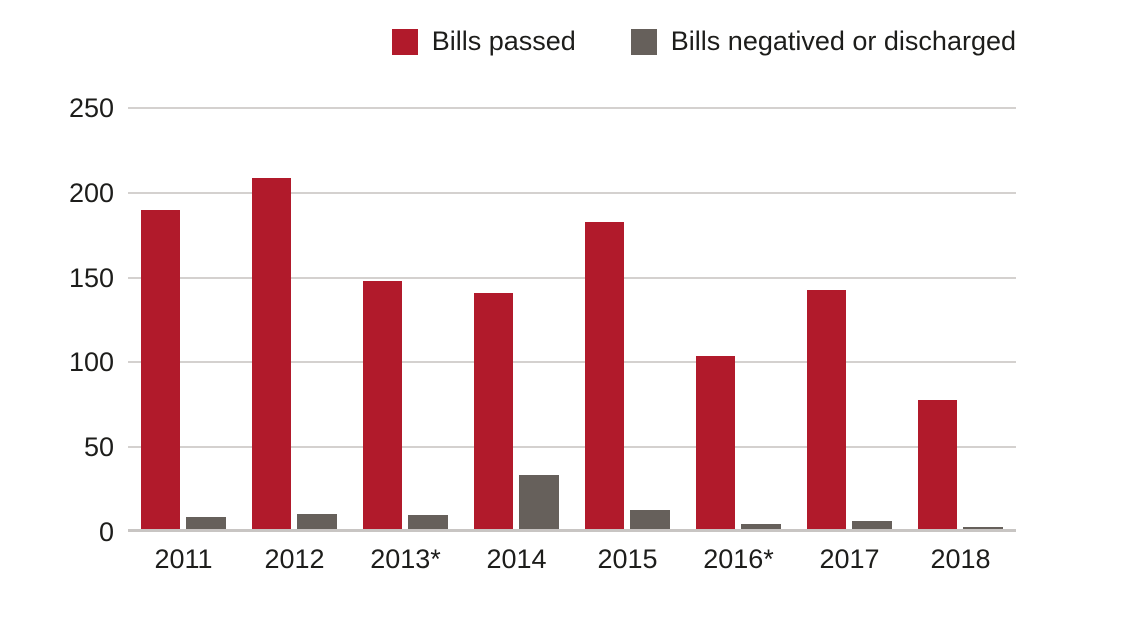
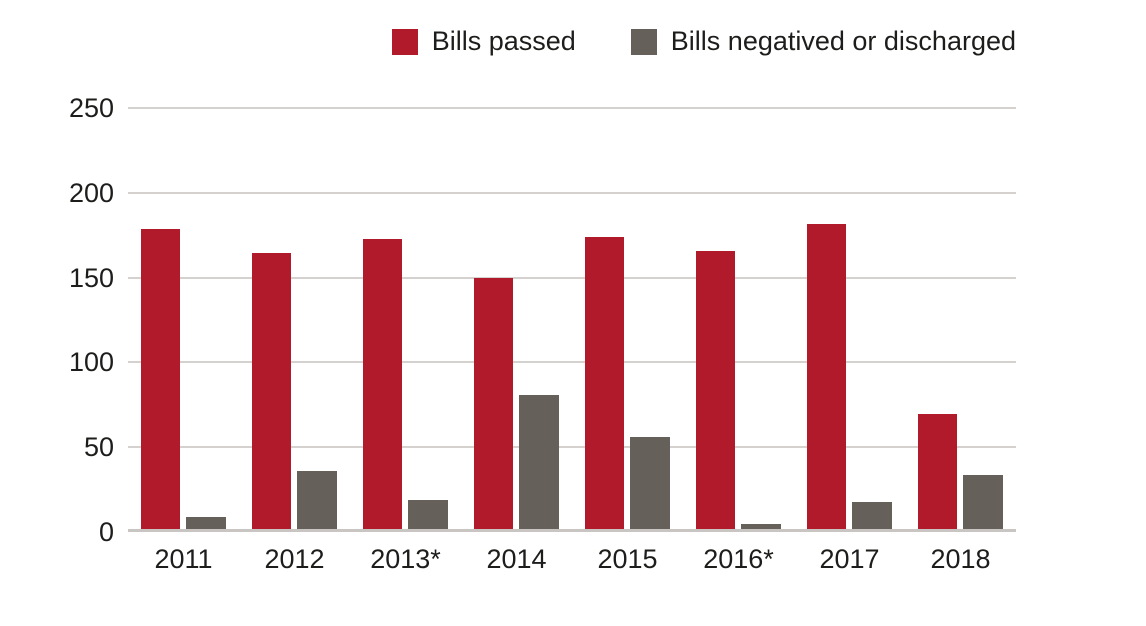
Bills passed/2011: 188 -> 177
Bills passed/2012: 207 -> 163
Bills negatived or discharged/2012: 9 -> 34
Bills passed/2013*: 146 -> 171
Bills negatived or discharged/2013*: 8 -> 17
Bills passed/2014: 139 -> 148
Bills negatived or discharged/2014: 32 -> 79
Bills passed/2015: 181 -> 172
Bills negatived or discharged/2015: 11 -> 54
Bills passed/2016*: 102 -> 164
Bills passed/2017: 141 -> 180
Bills negatived or discharged/2017: 5 -> 16
Bills passed/2018: 76 -> 68
Bills negatived or discharged/2018: 1 -> 32
